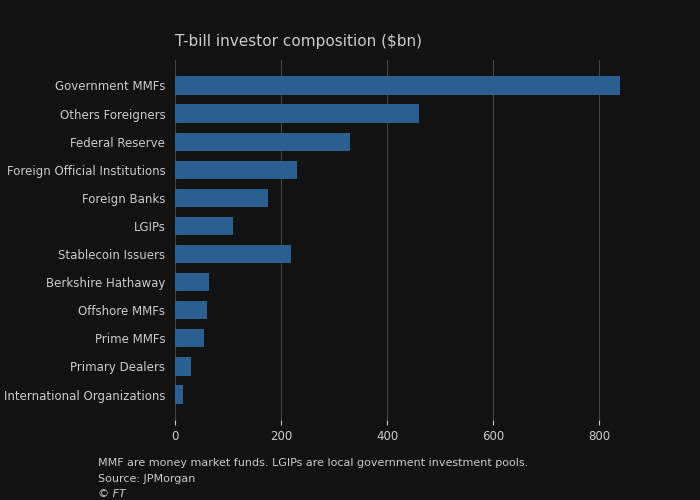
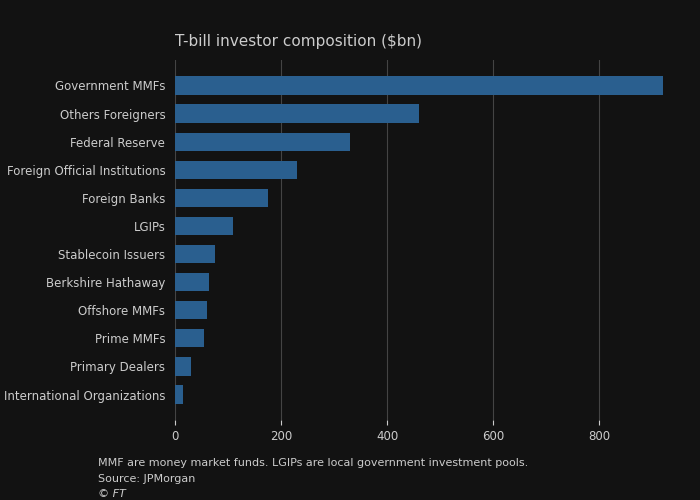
Government MMFs: 838 -> 920
Stablecoin Issuers: 218 -> 75
